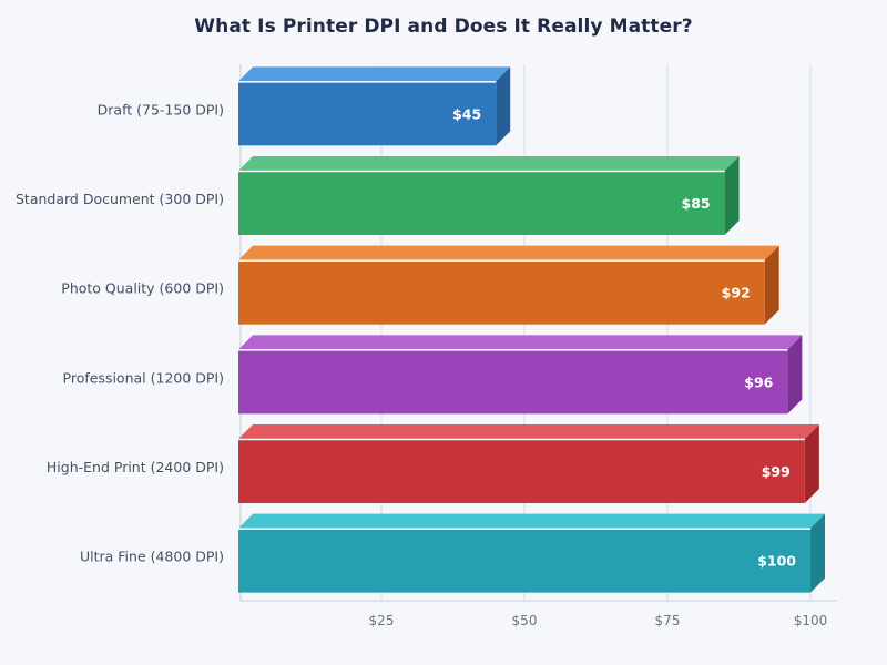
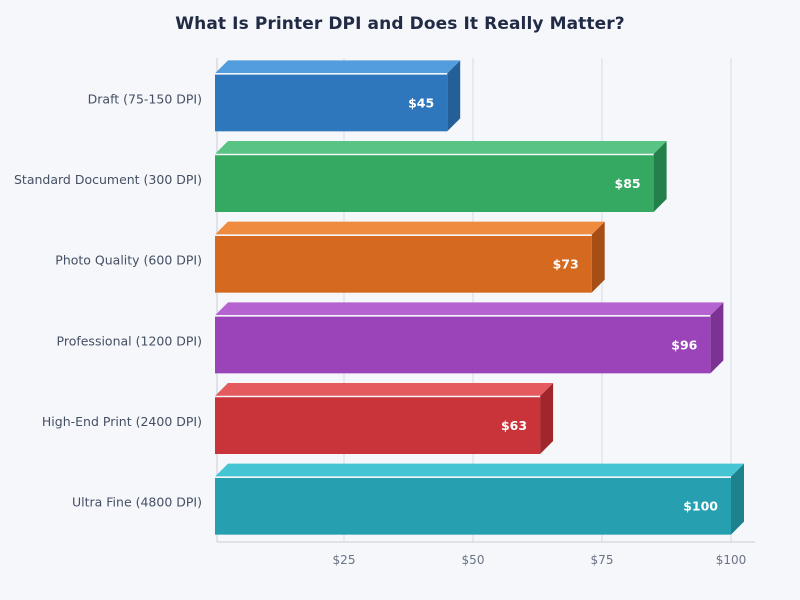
Photo Quality (600 DPI): $92 -> $73
High-End Print (2400 DPI): $99 -> $63
